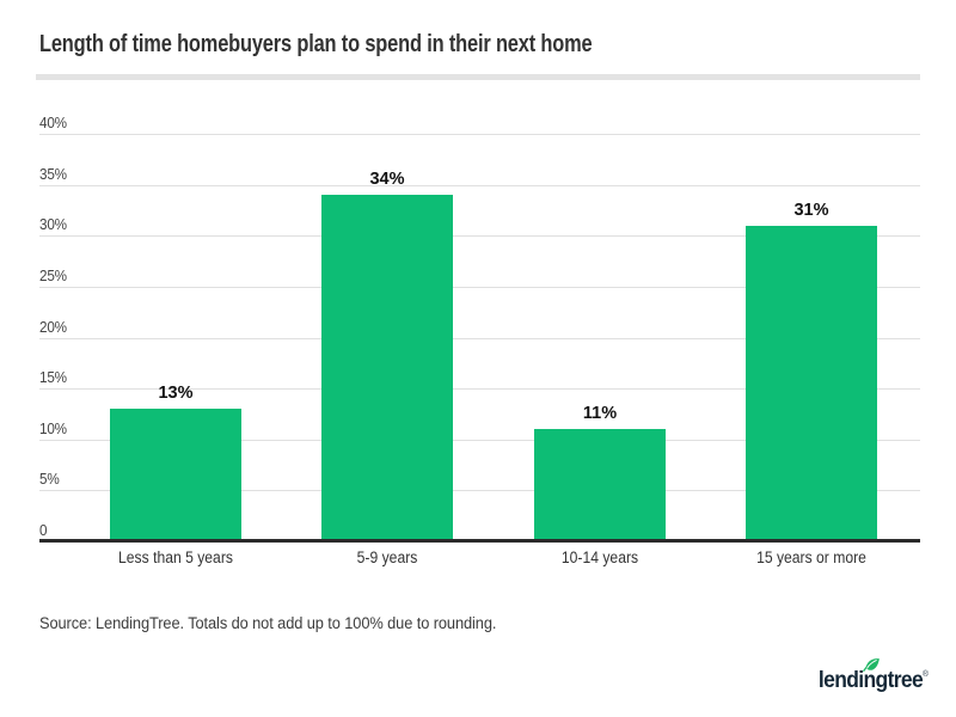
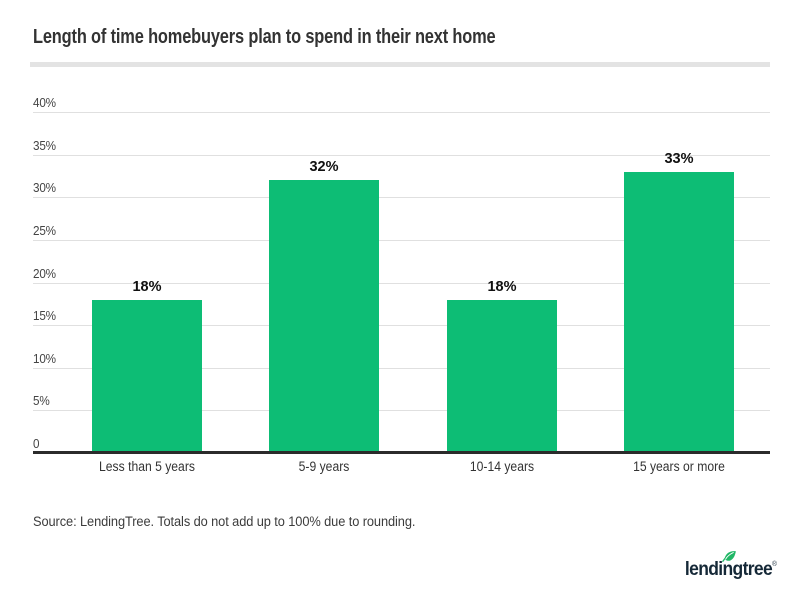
Less than 5 years: 13% -> 18%
5-9 years: 34% -> 32%
10-14 years: 11% -> 18%
15 years or more: 31% -> 33%
